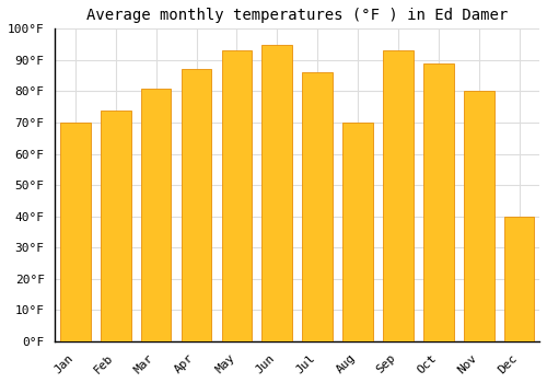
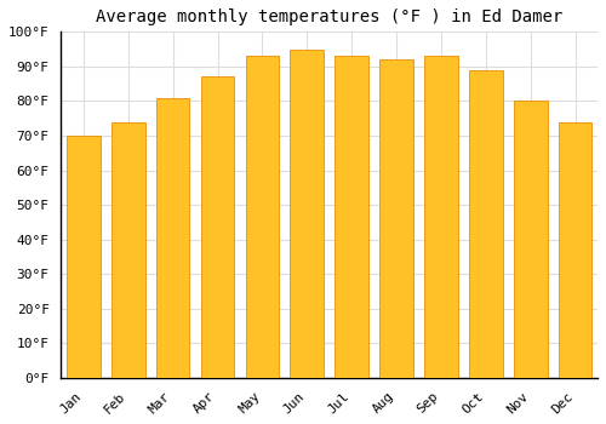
Jul: 86°F -> 93°F
Aug: 70°F -> 92°F
Dec: 40°F -> 74°F
